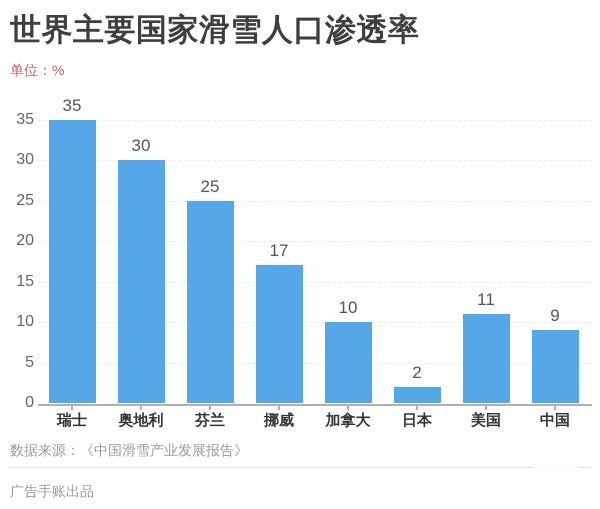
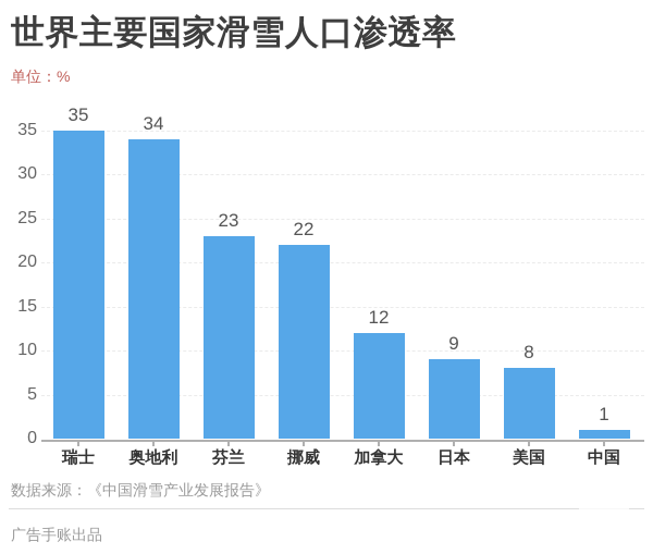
奥地利: 30 -> 34
芬兰: 25 -> 23
挪威: 17 -> 22
加拿大: 10 -> 12
日本: 2 -> 9
美国: 11 -> 8
中国: 9 -> 1
